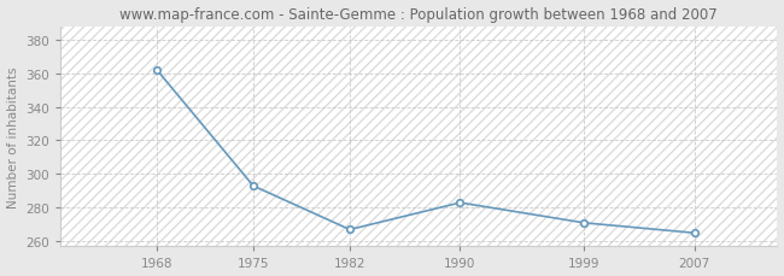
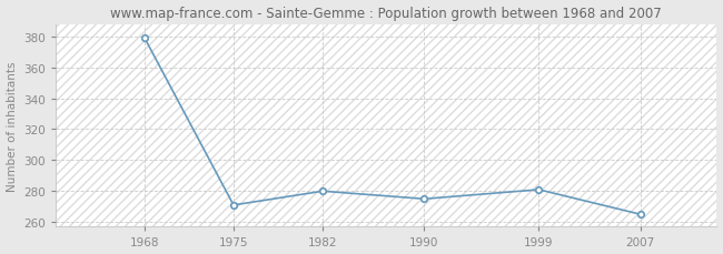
1968: 362 -> 379
1975: 293 -> 271
1982: 267 -> 280
1990: 283 -> 275
1999: 271 -> 281
